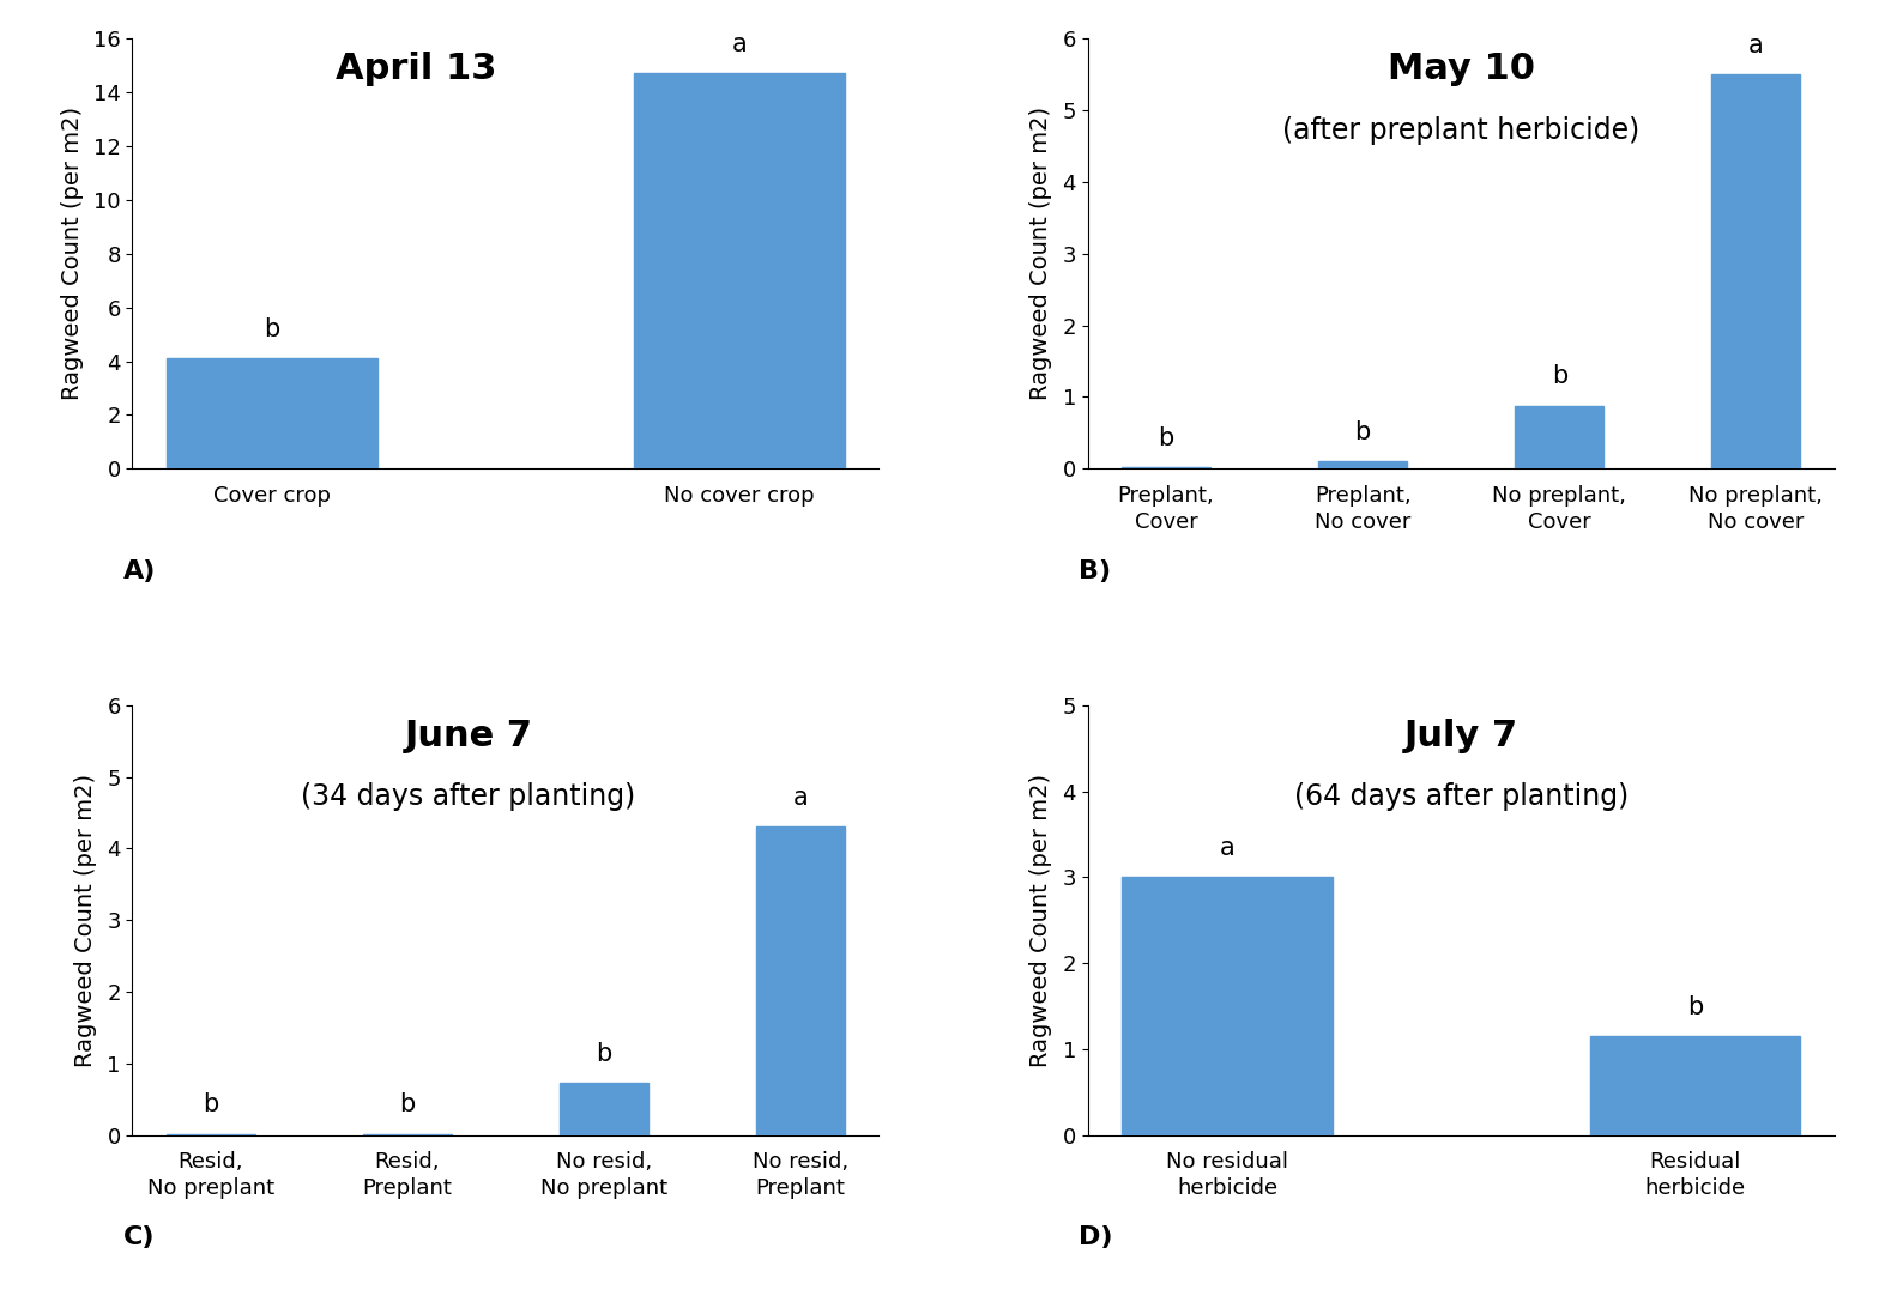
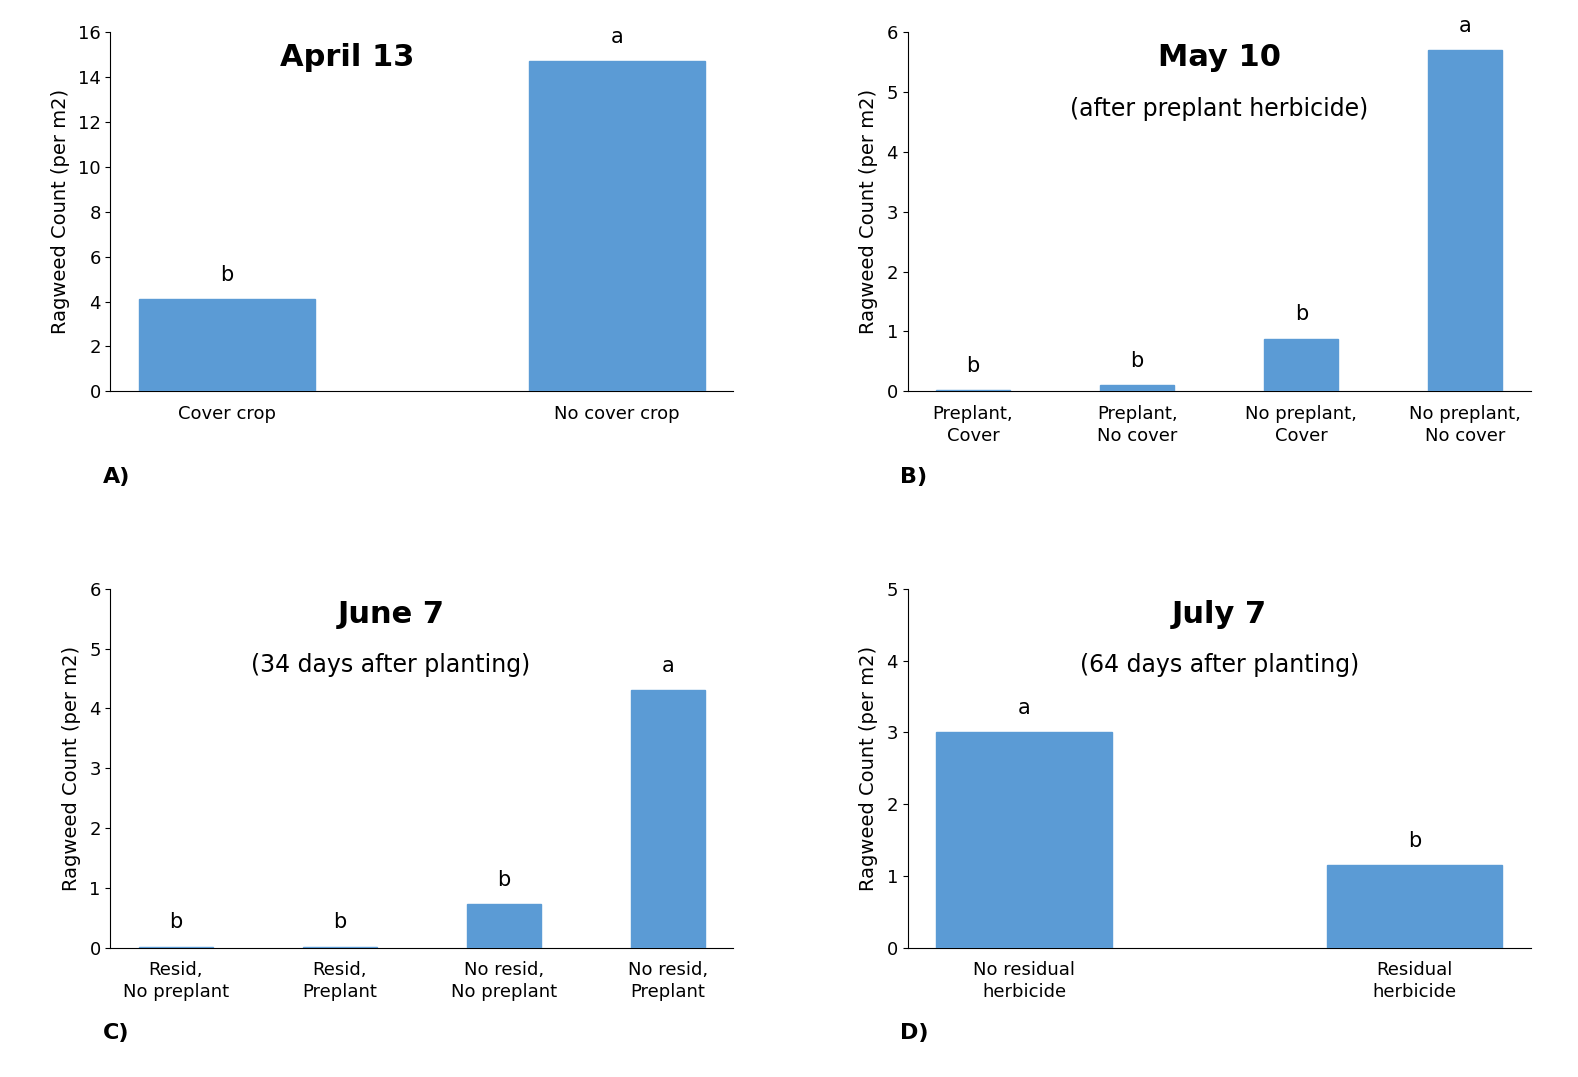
No preplant, No cover: 5.50 -> 5.70
